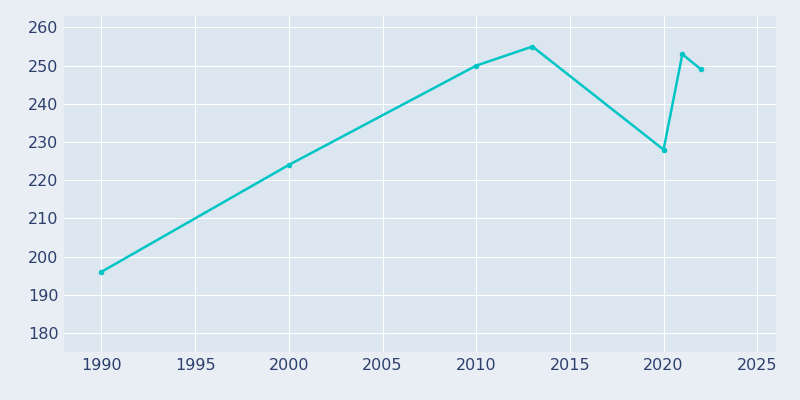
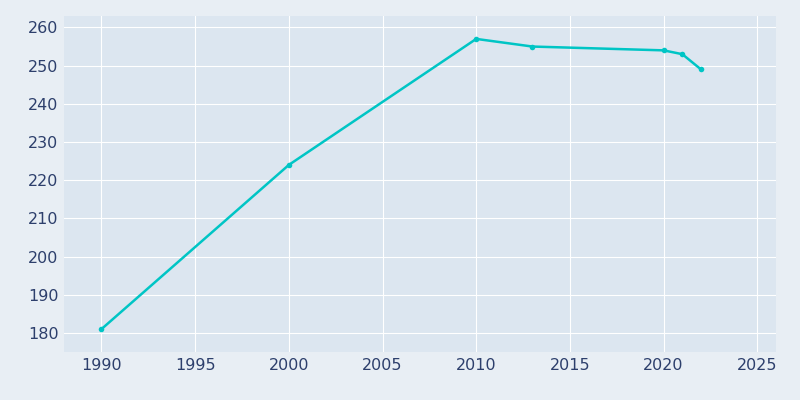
1990: 196 -> 181
2010: 250 -> 257
2020: 228 -> 254
